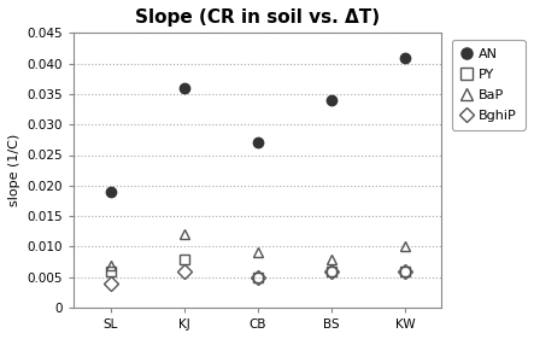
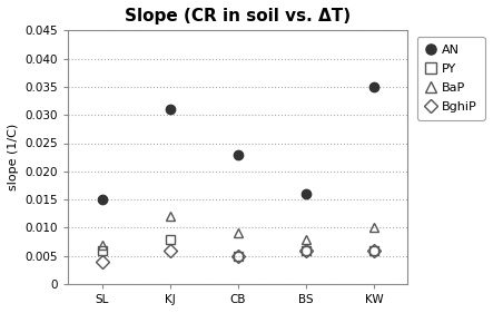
AN/SL: 0.019 -> 0.015
AN/KJ: 0.036 -> 0.031
AN/CB: 0.027 -> 0.023
AN/BS: 0.034 -> 0.016
AN/KW: 0.041 -> 0.035
